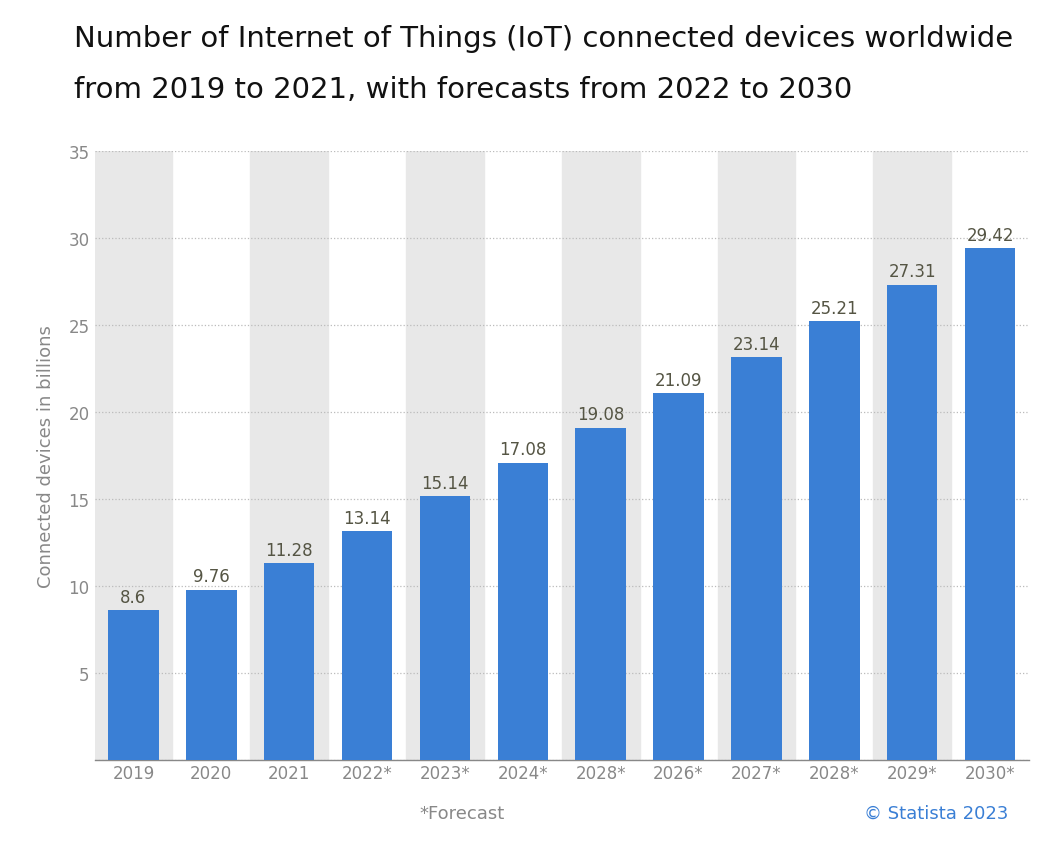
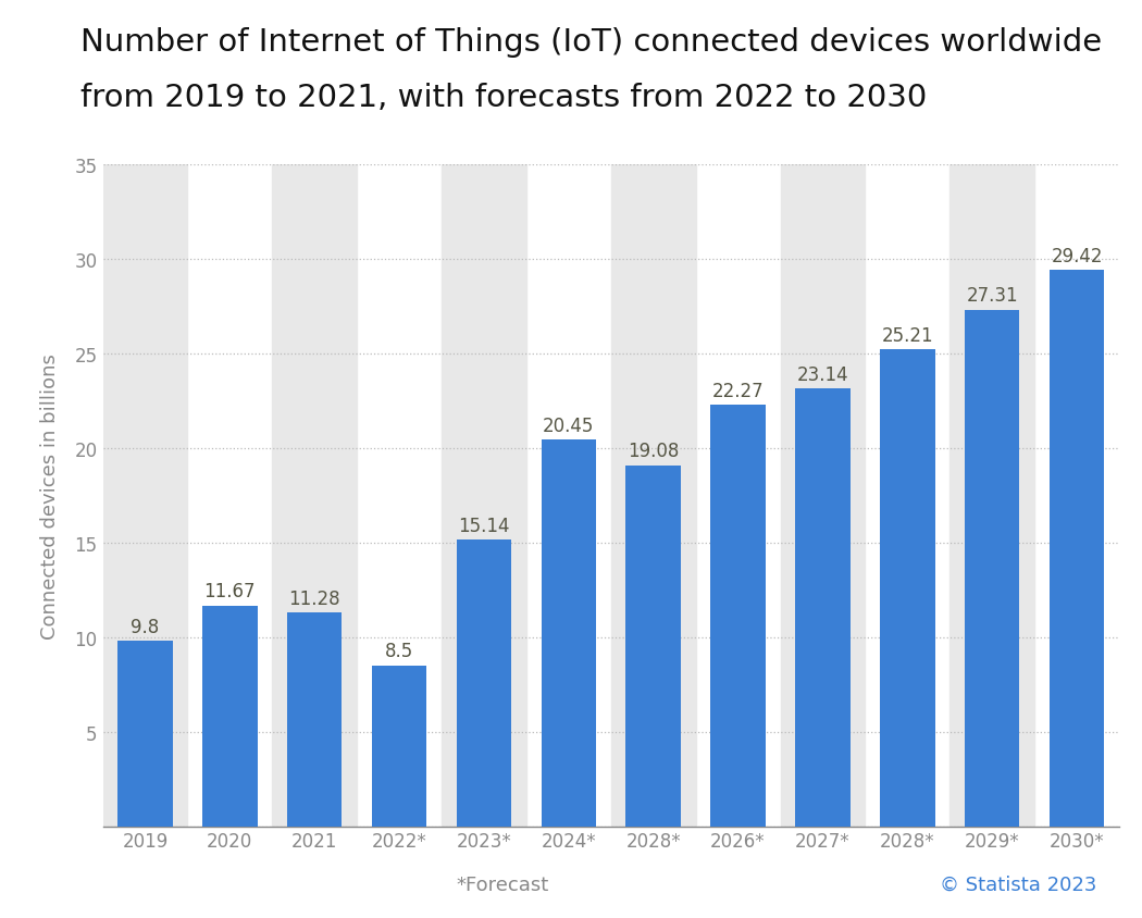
2019: 8.6 -> 9.8
2020: 9.76 -> 11.67
2022*: 13.14 -> 8.5
2024*: 17.08 -> 20.45
2026*: 21.09 -> 22.27
